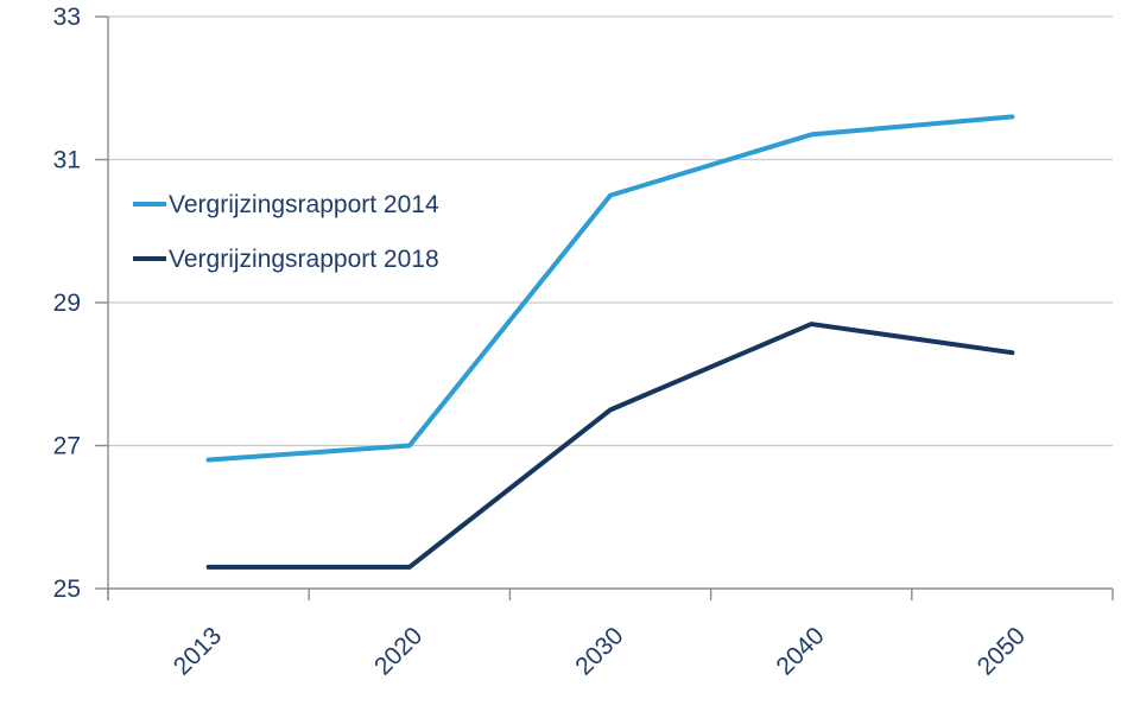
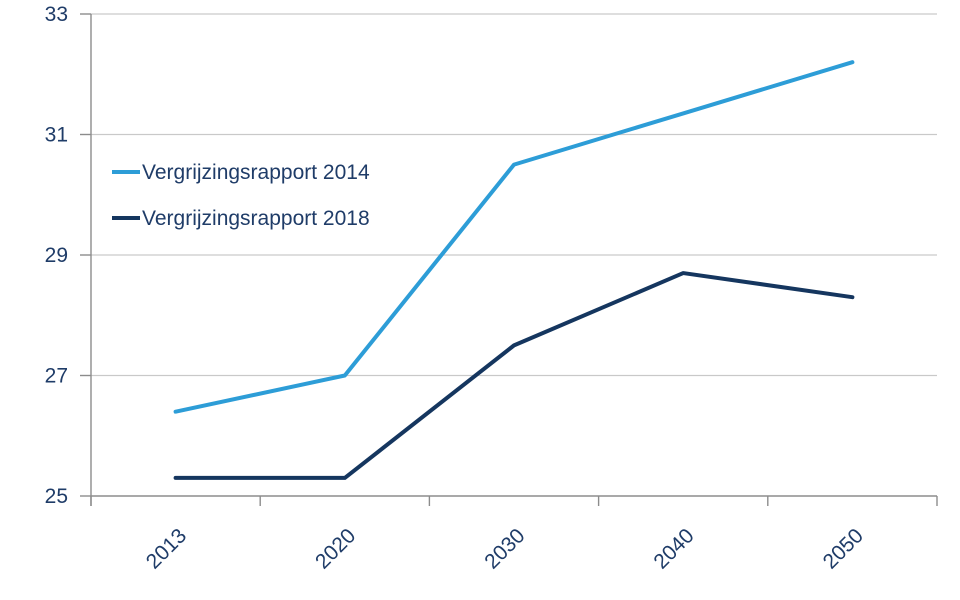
Vergrijzingsrapport 2014/2013: 26.8 -> 26.4
Vergrijzingsrapport 2014/2050: 31.6 -> 32.2
